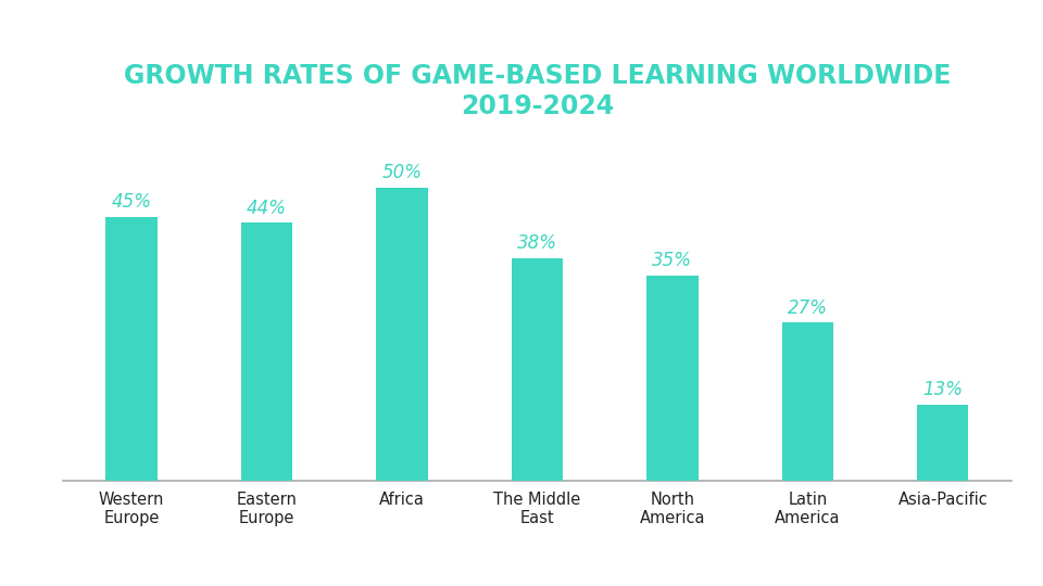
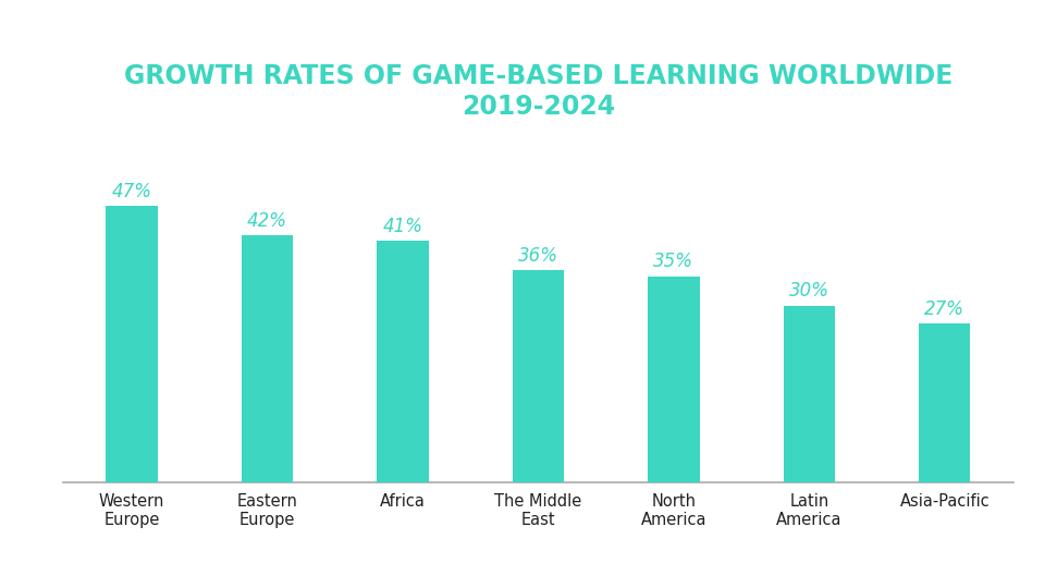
Western Europe: 45% -> 47%
Eastern Europe: 44% -> 42%
Africa: 50% -> 41%
The Middle East: 38% -> 36%
Latin America: 27% -> 30%
Asia-Pacific: 13% -> 27%
